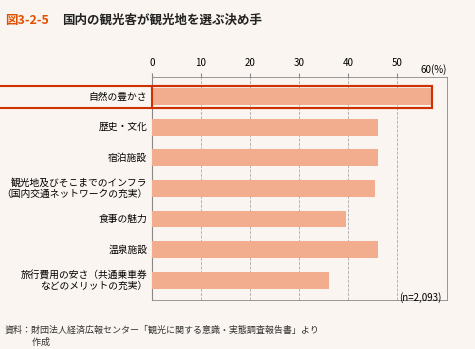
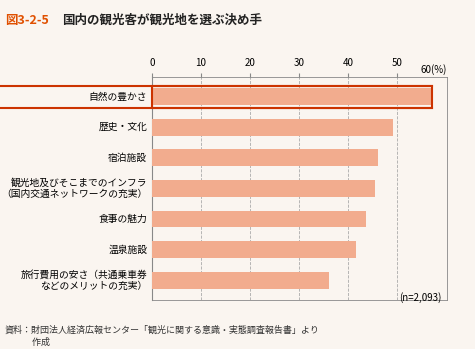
歴史・文化: 46.0 -> 49.0
食事の魅力: 39.5 -> 43.5
温泉施設: 46.0 -> 41.5
